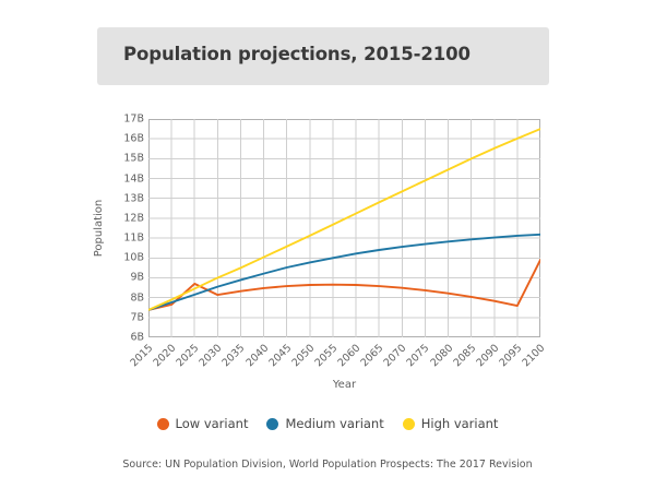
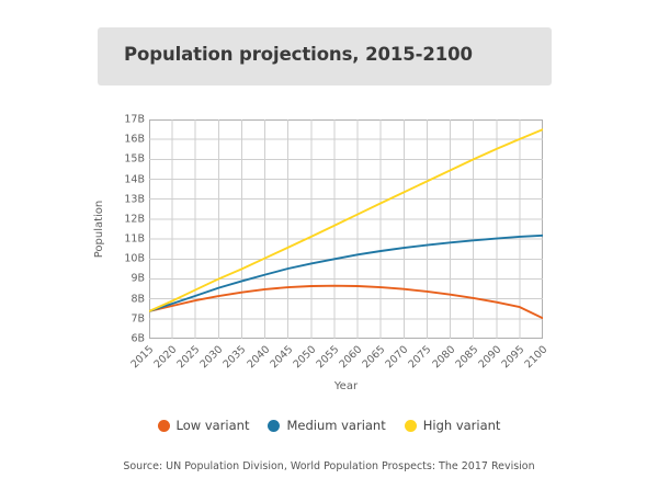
Low variant/2025: 8.7B -> 7.9B
Low variant/2100: 9.9B -> 7.0B
